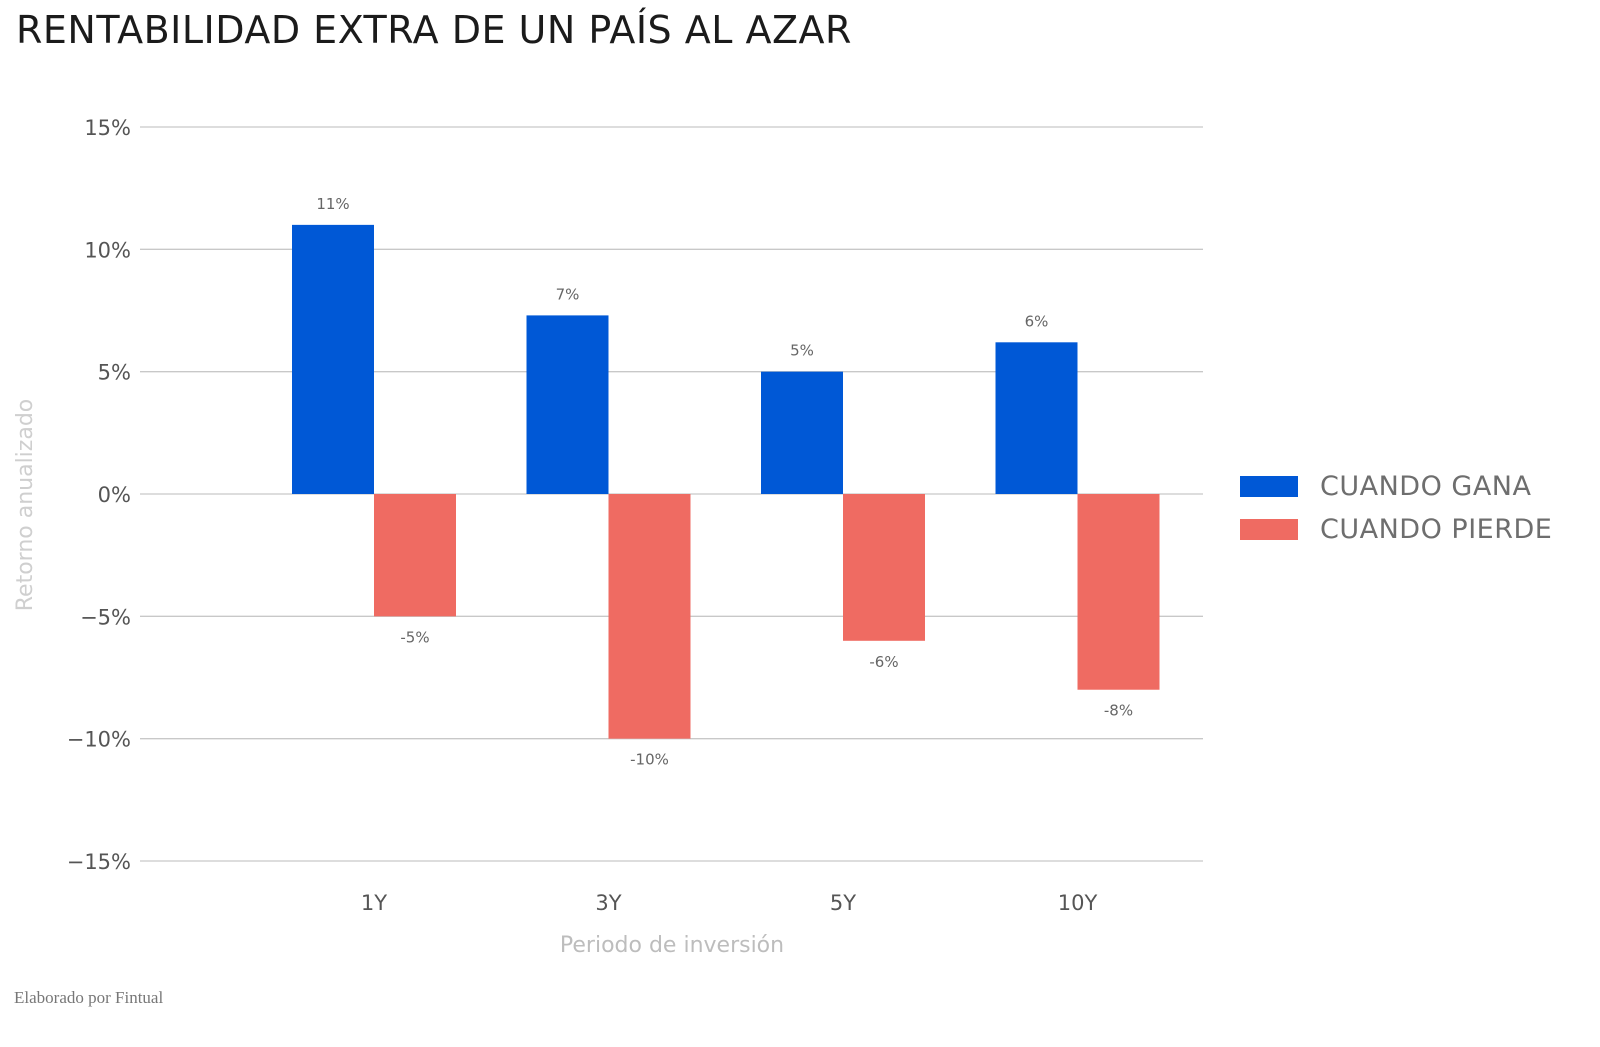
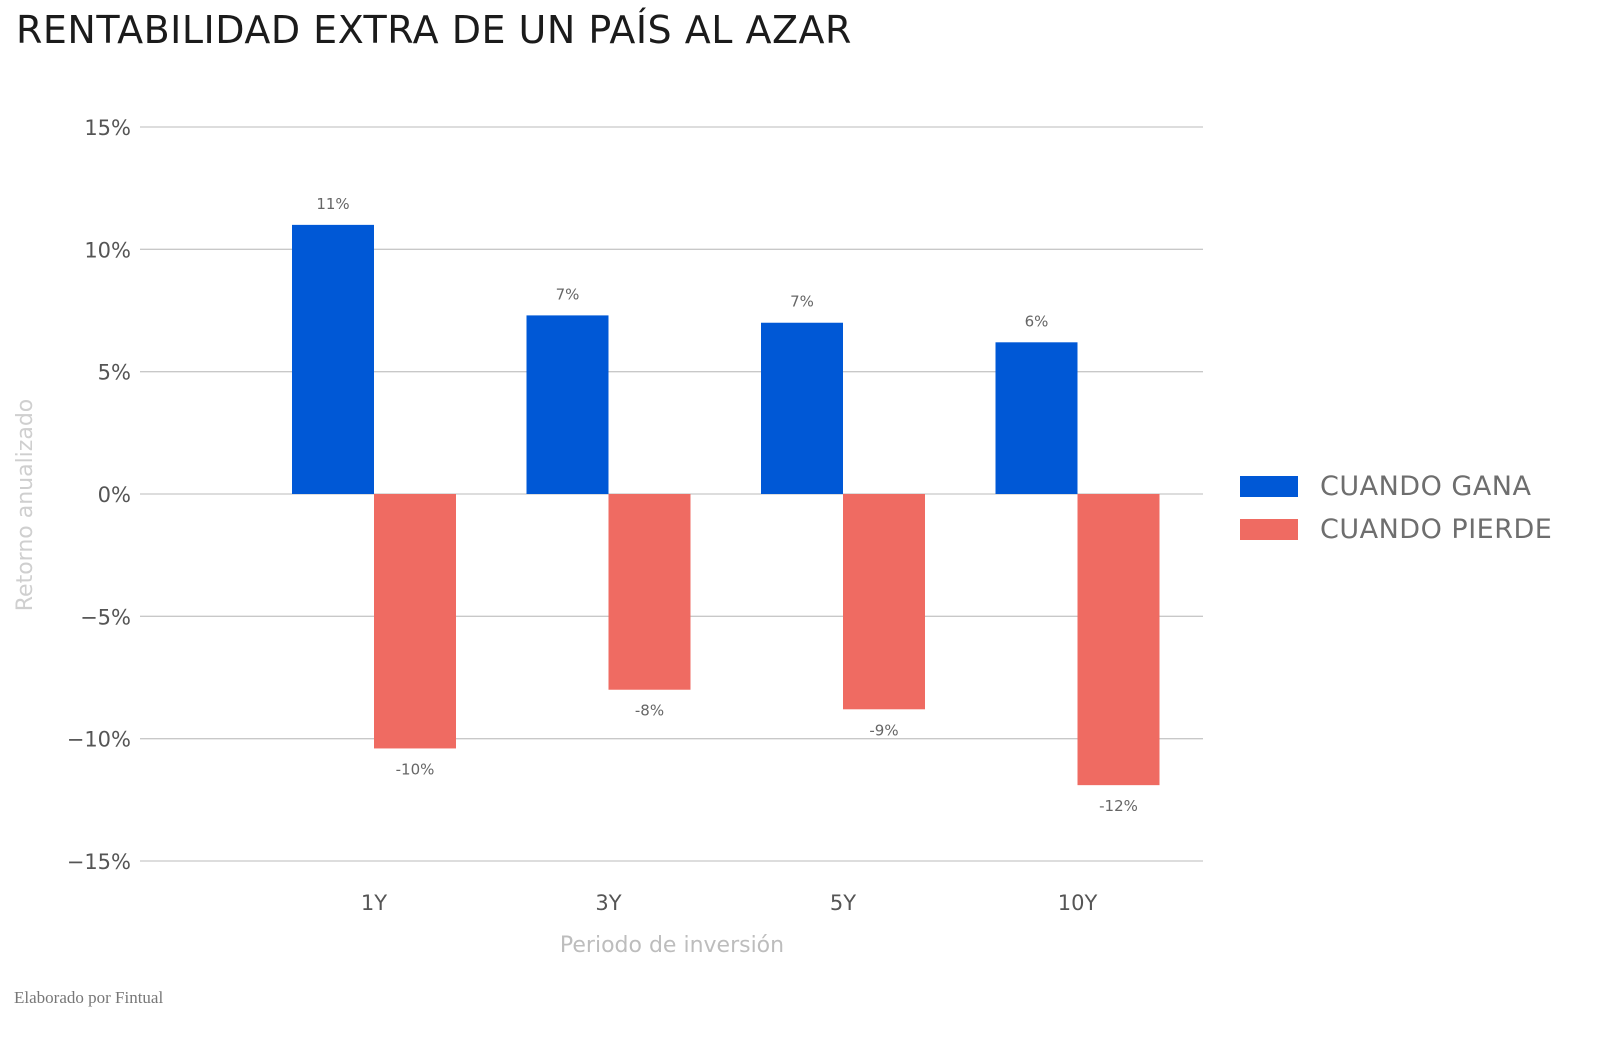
CUANDO PIERDE/1Y: -5% -> -10%
CUANDO PIERDE/3Y: -10% -> -8%
CUANDO GANA/5Y: 5% -> 7%
CUANDO PIERDE/5Y: -6% -> -9%
CUANDO PIERDE/10Y: -8% -> -12%
